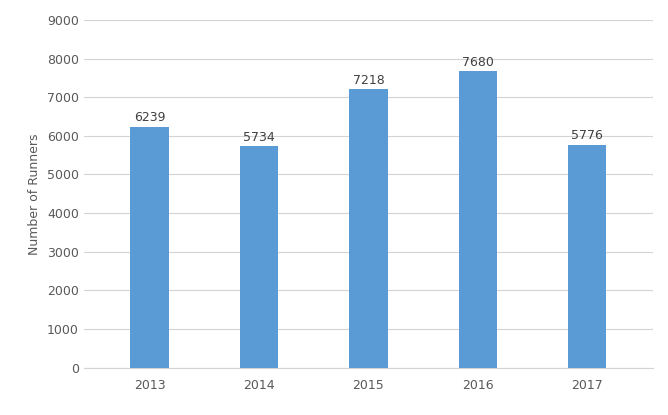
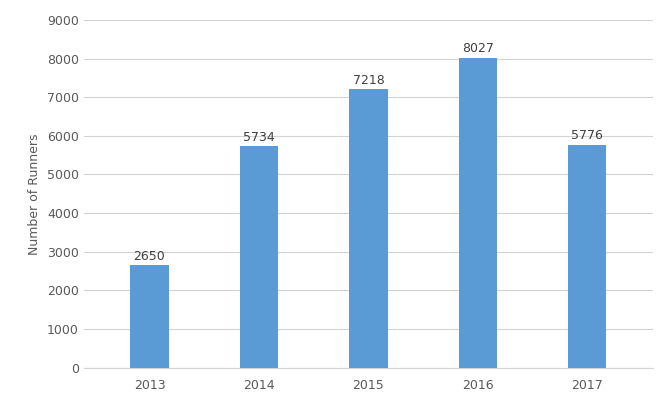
2013: 6239 -> 2650
2016: 7680 -> 8027
